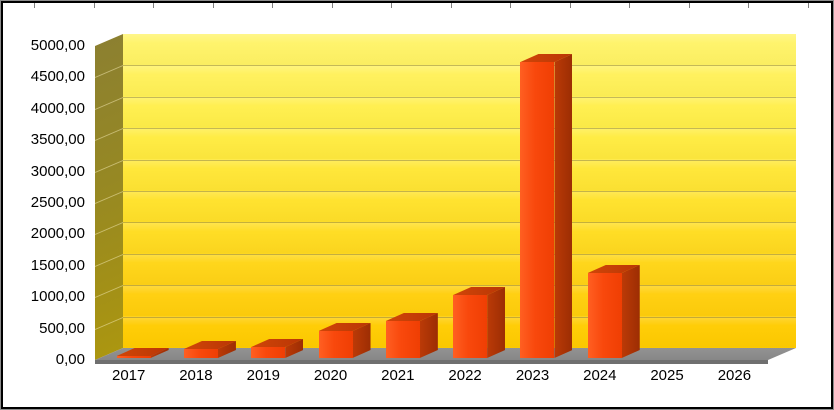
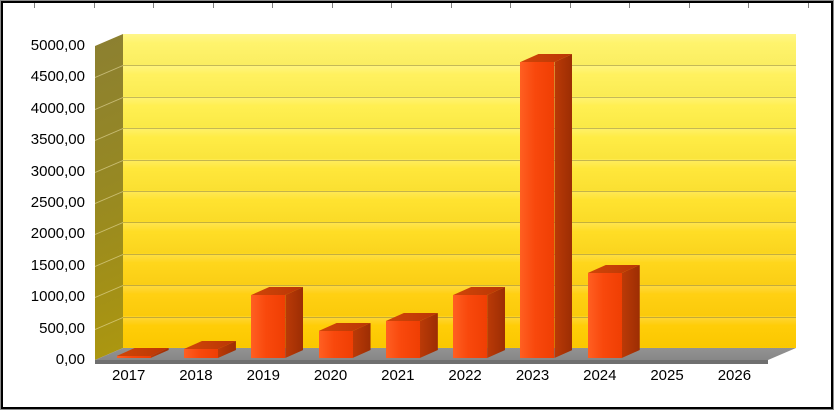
2019: 200 -> 1000
